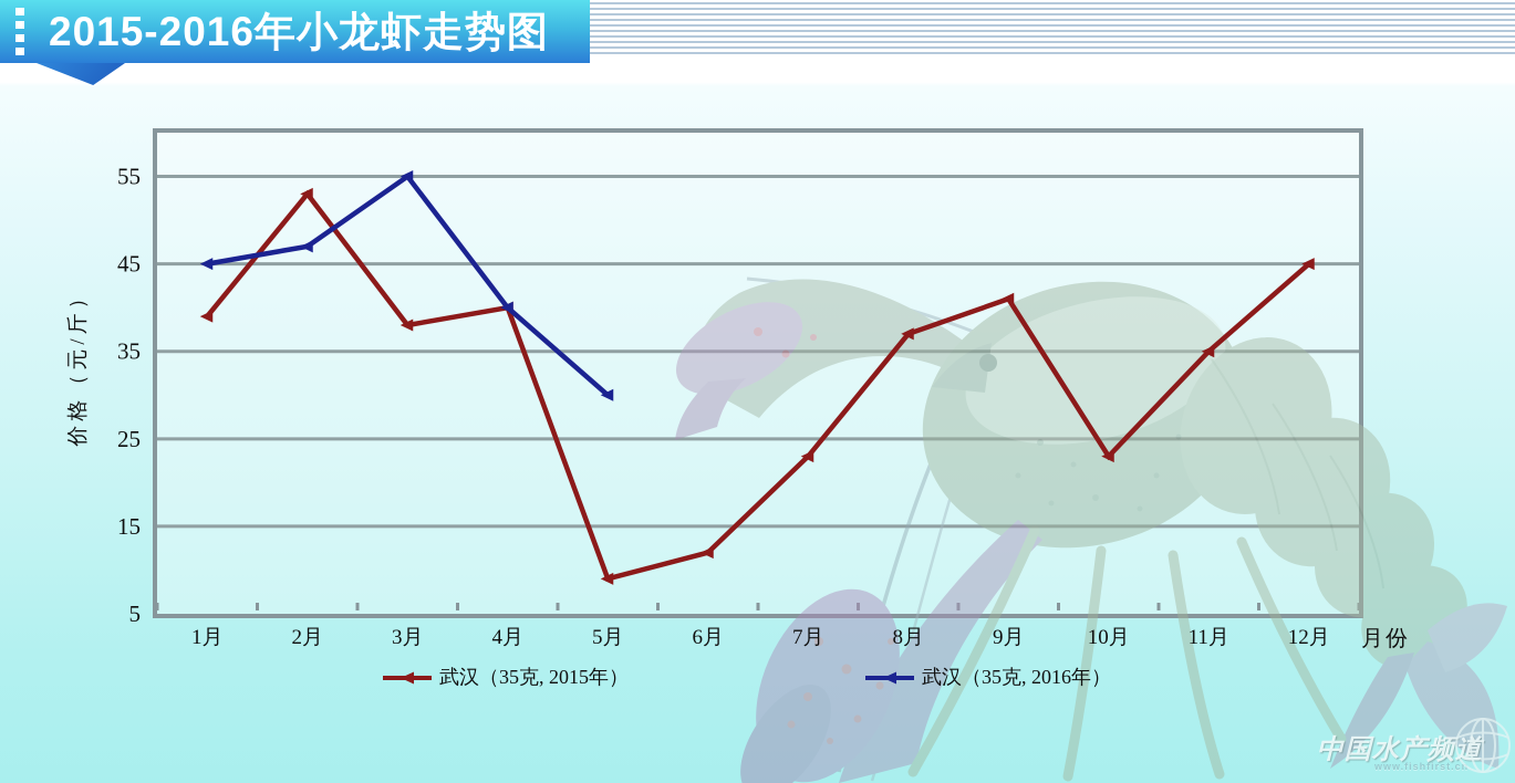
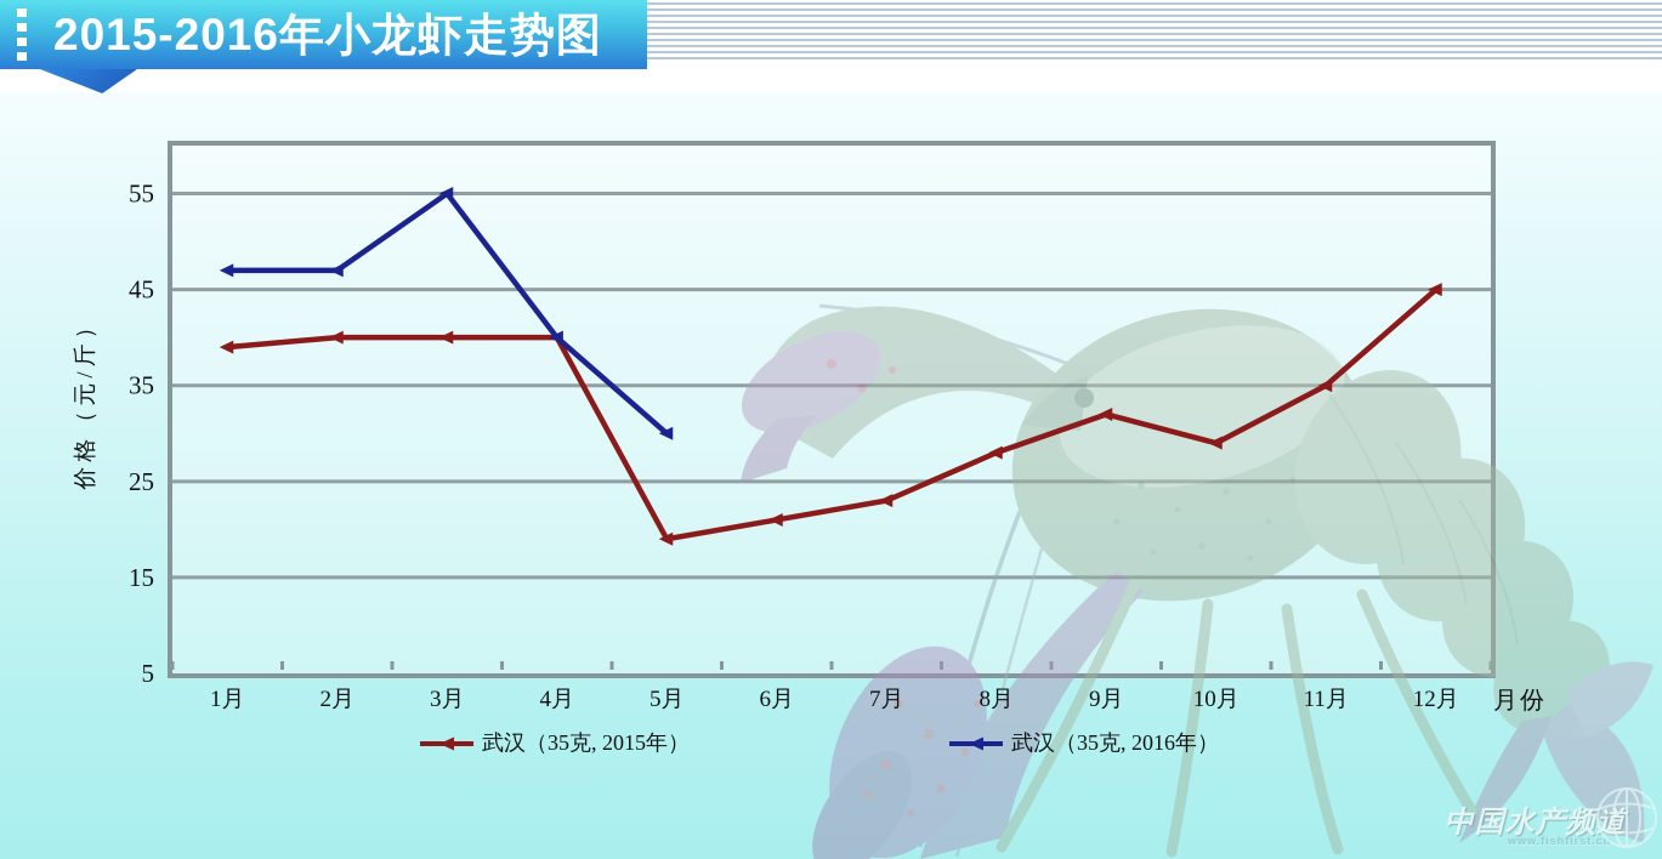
武汉（35克, 2016年）/1月: 45 -> 47
武汉（35克, 2015年）/2月: 53 -> 40
武汉（35克, 2015年）/3月: 38 -> 40
武汉（35克, 2015年）/5月: 9 -> 19
武汉（35克, 2015年）/6月: 12 -> 21
武汉（35克, 2015年）/8月: 37 -> 28
武汉（35克, 2015年）/9月: 41 -> 32
武汉（35克, 2015年）/10月: 23 -> 29
